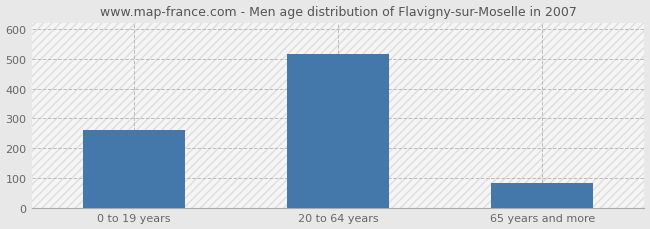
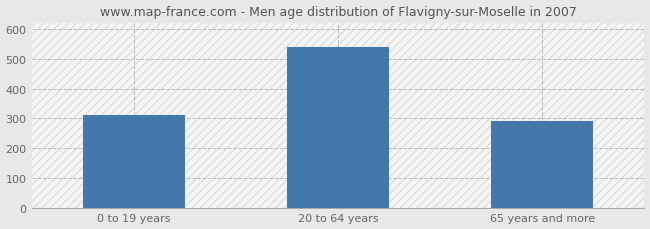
0 to 19 years: 260 -> 310
20 to 64 years: 515 -> 540
65 years and more: 85 -> 290
